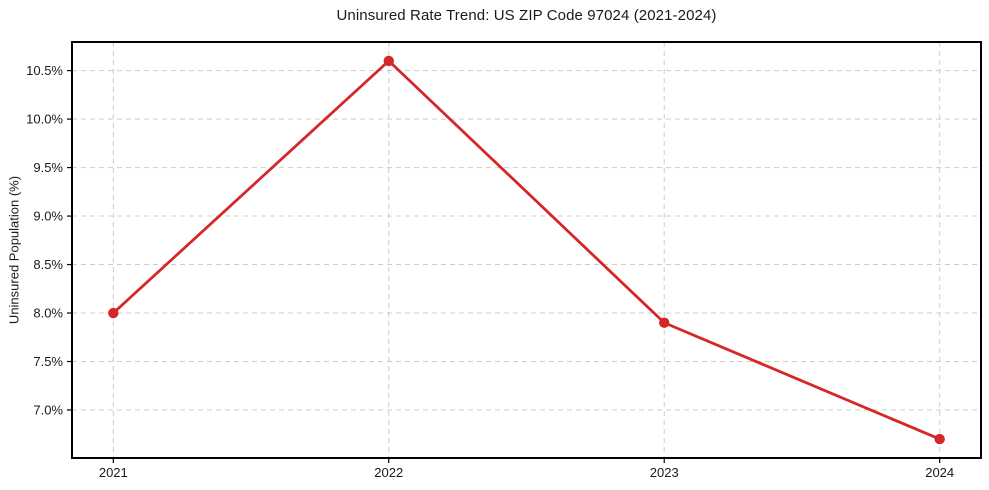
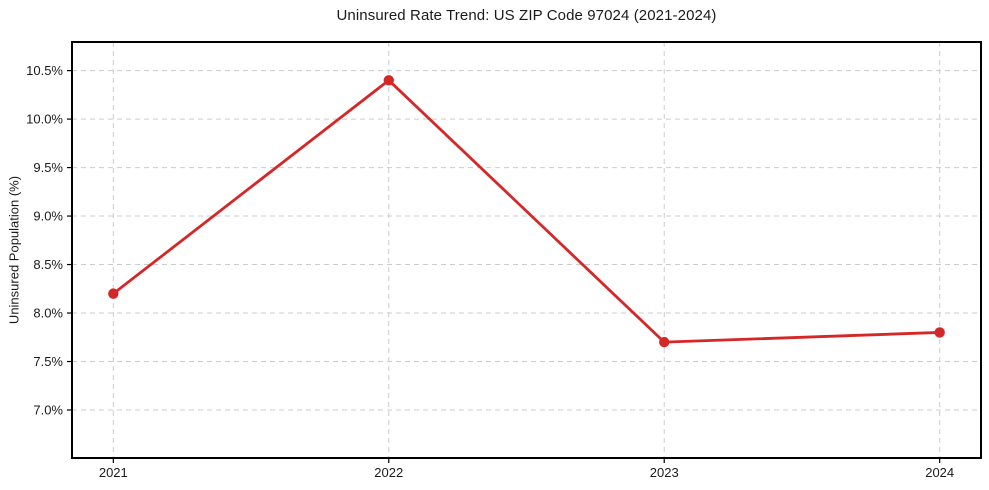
2021: 8.0% -> 8.2%
2022: 10.6% -> 10.4%
2023: 7.9% -> 7.7%
2024: 6.7% -> 7.8%
